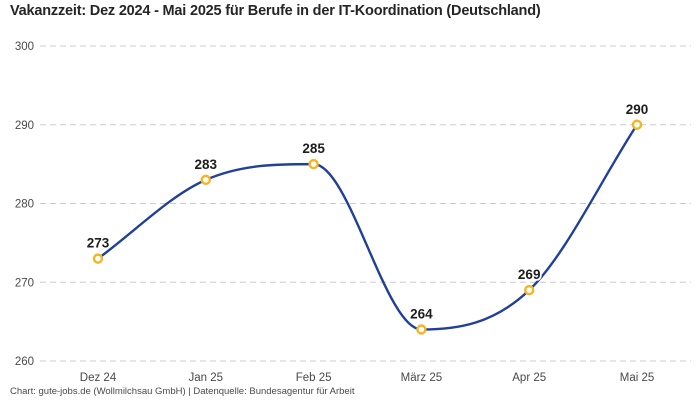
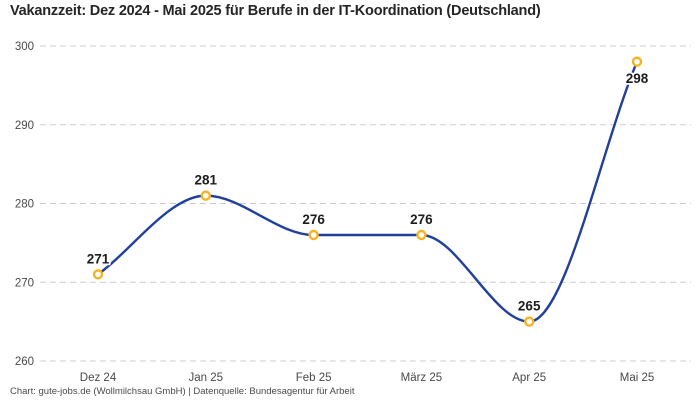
Dez 24: 273 -> 271
Jan 25: 283 -> 281
Feb 25: 285 -> 276
März 25: 264 -> 276
Apr 25: 269 -> 265
Mai 25: 290 -> 298
